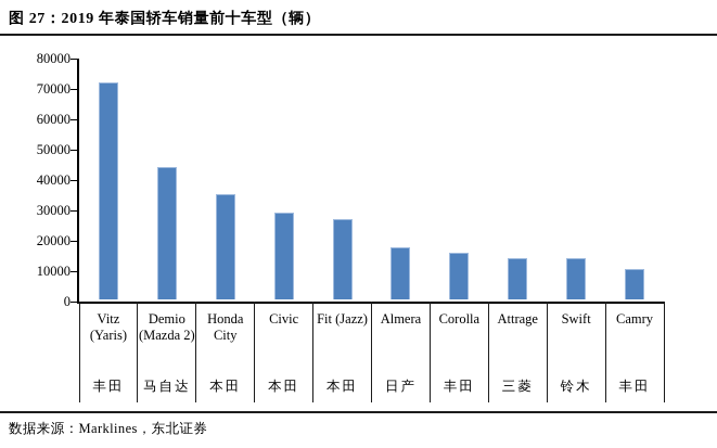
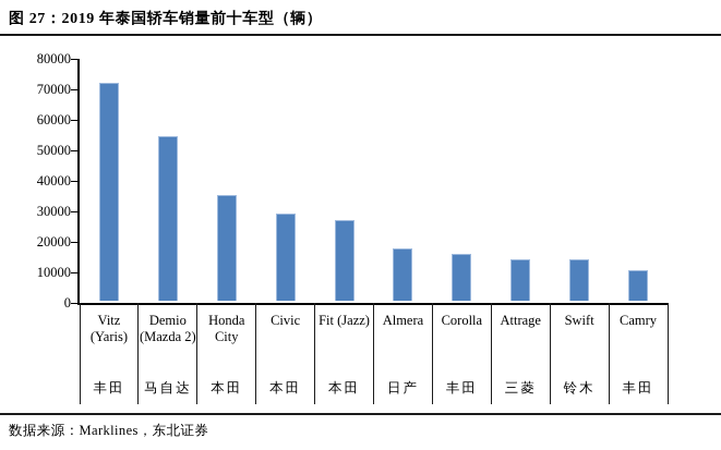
Demio (Mazda 2): 44000 -> 54000
